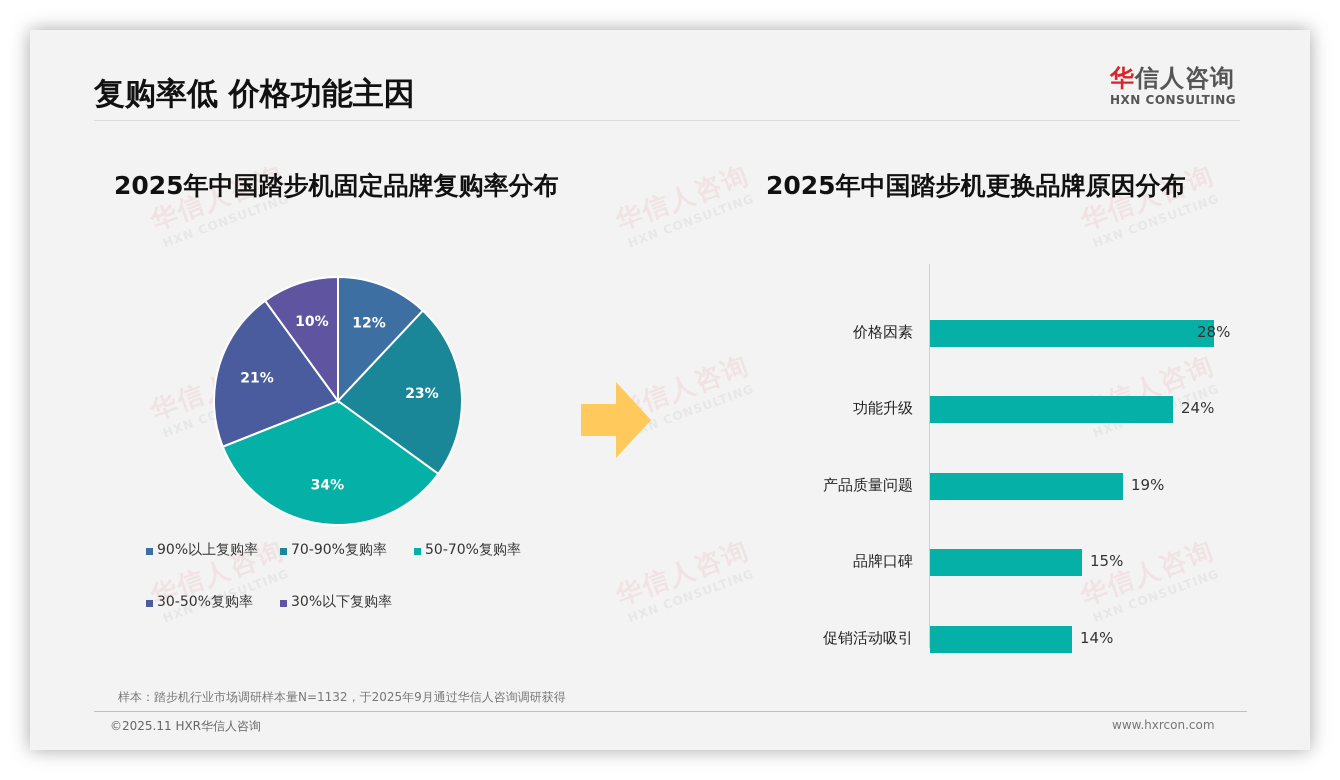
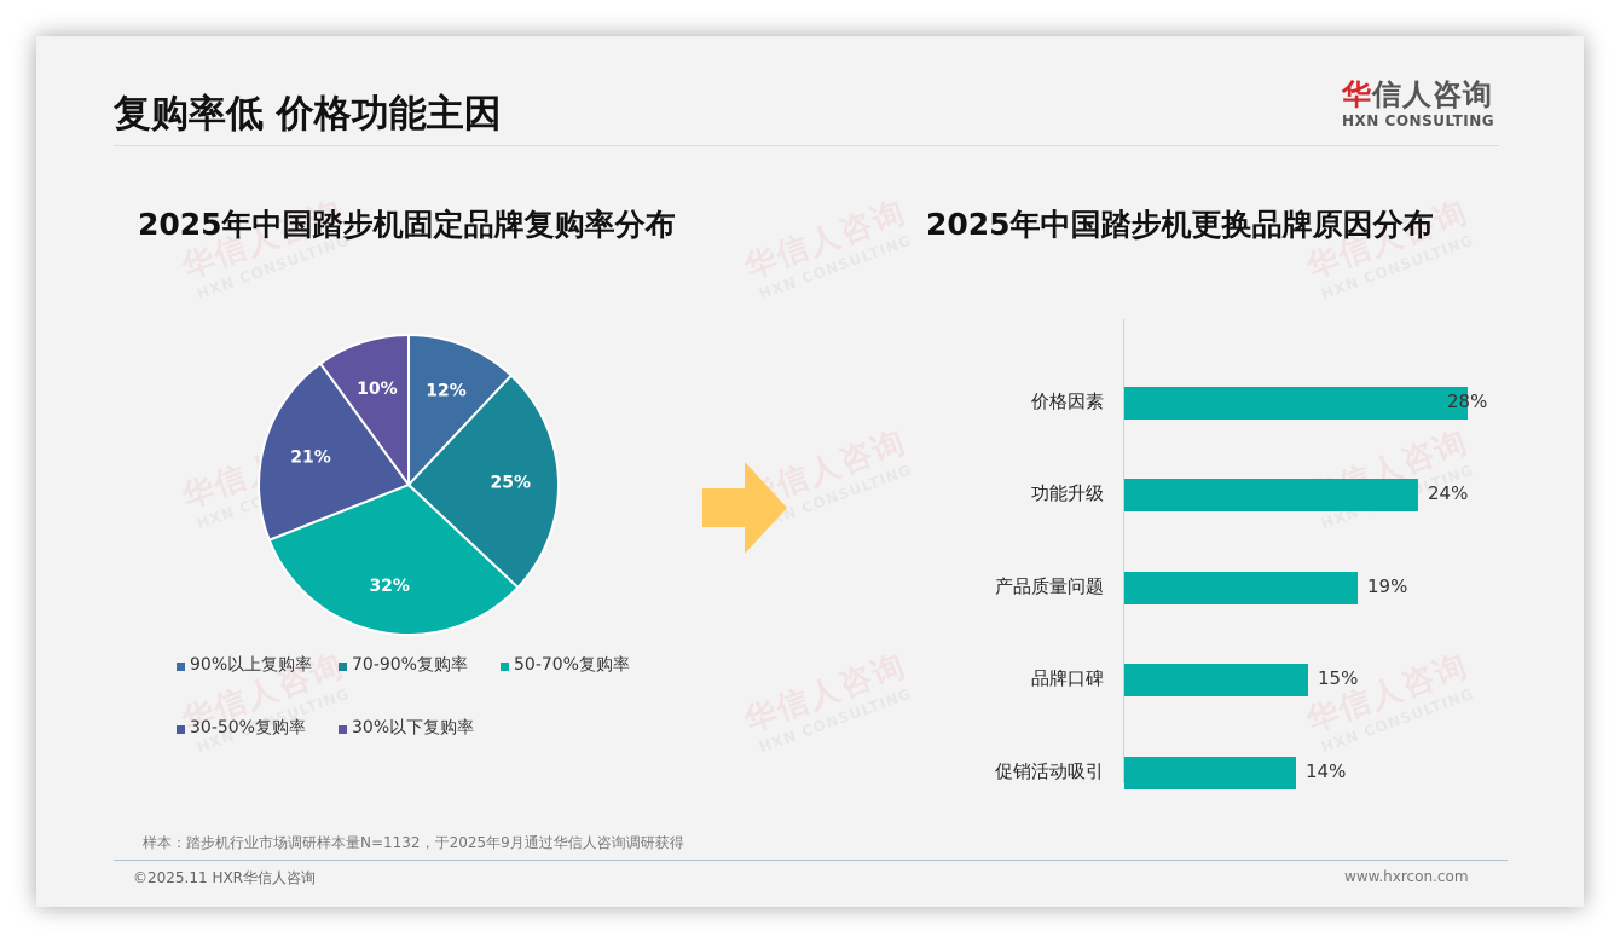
2025年中国踏步机固定品牌复购率分布/70-90%复购率: 23% -> 25%
2025年中国踏步机固定品牌复购率分布/50-70%复购率: 34% -> 32%
